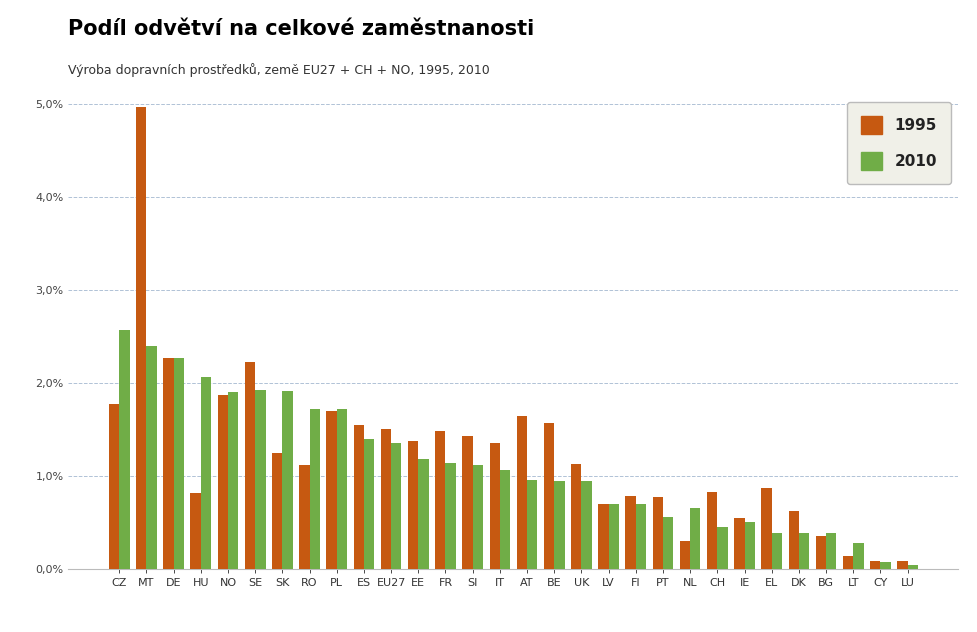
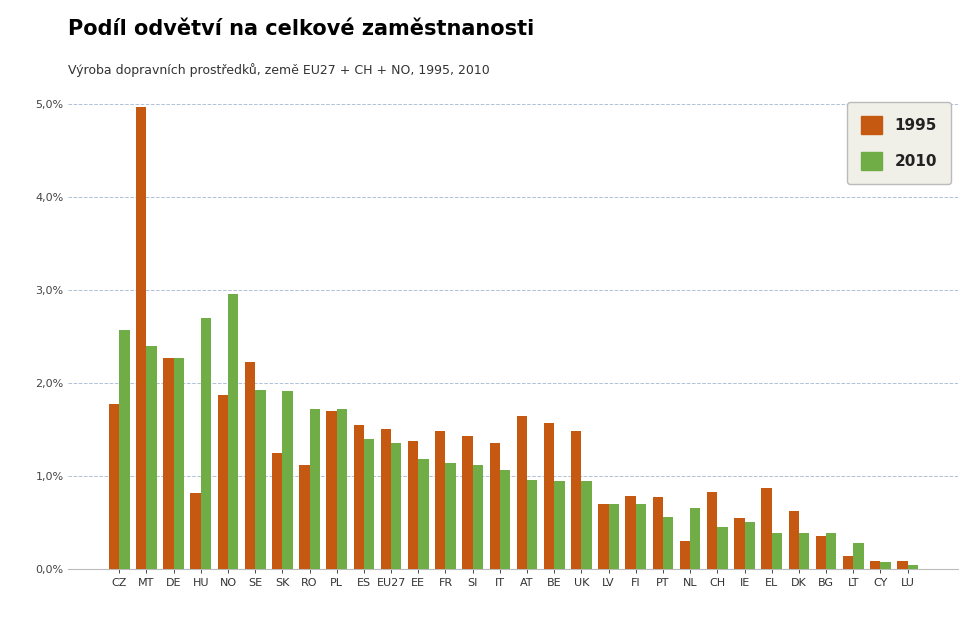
2010/HU: 2,06% -> 2,70%
2010/NO: 1,90% -> 2,96%
1995/UK: 1,13% -> 1,48%
